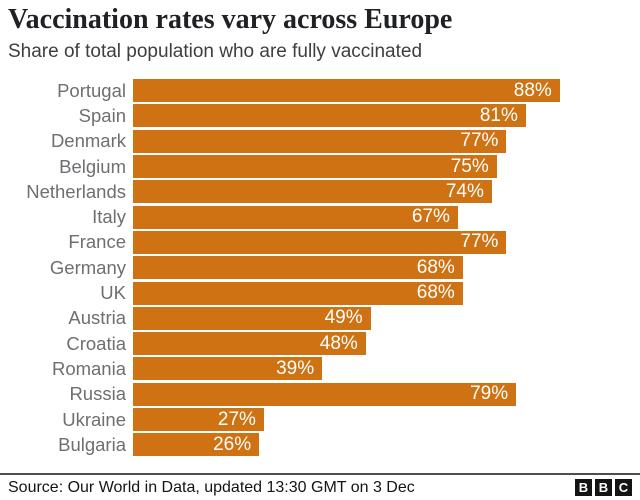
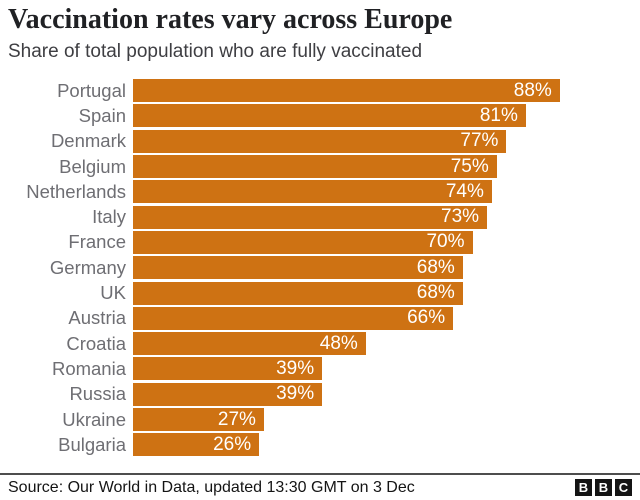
Italy: 67% -> 73%
France: 77% -> 70%
Austria: 49% -> 66%
Russia: 79% -> 39%
